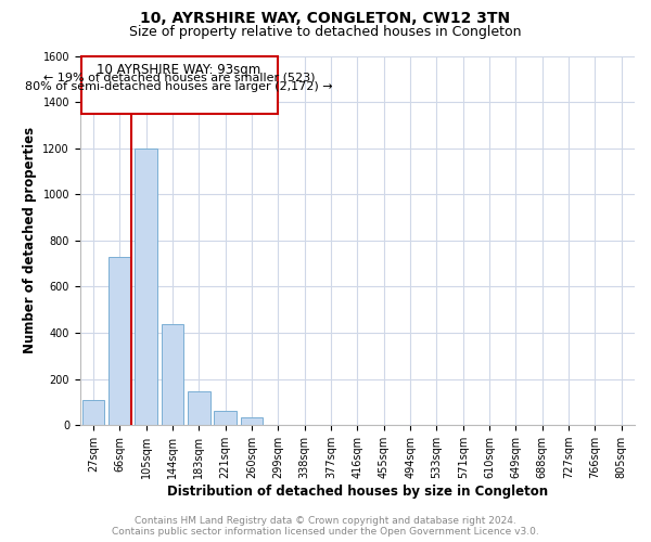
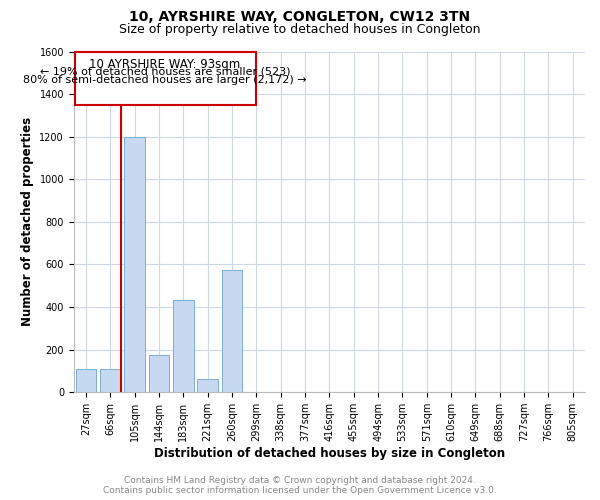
66sqm: 730 -> 110
144sqm: 440 -> 175
183sqm: 145 -> 435
260sqm: 35 -> 575
